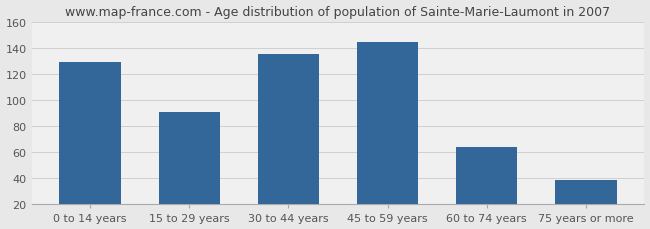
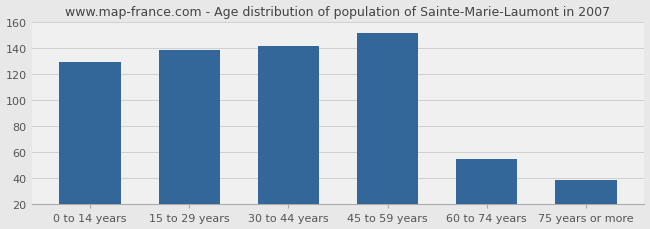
15 to 29 years: 91 -> 138
30 to 44 years: 135 -> 141
45 to 59 years: 144 -> 151
60 to 74 years: 64 -> 55
